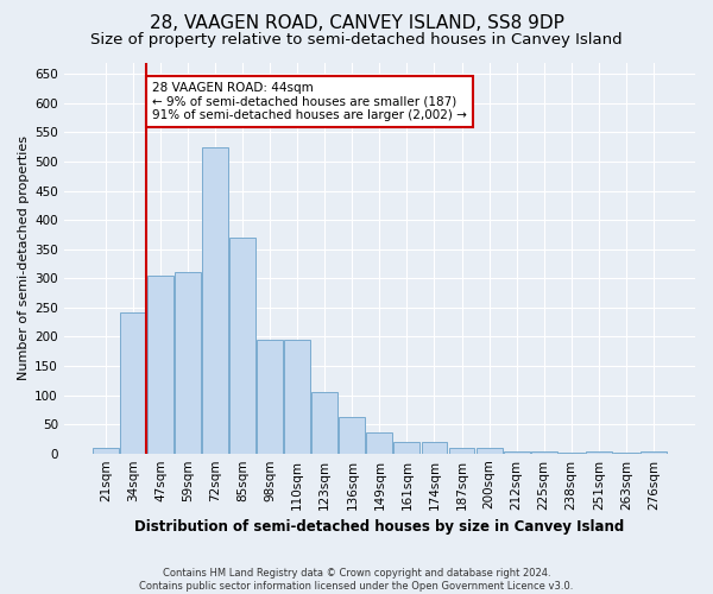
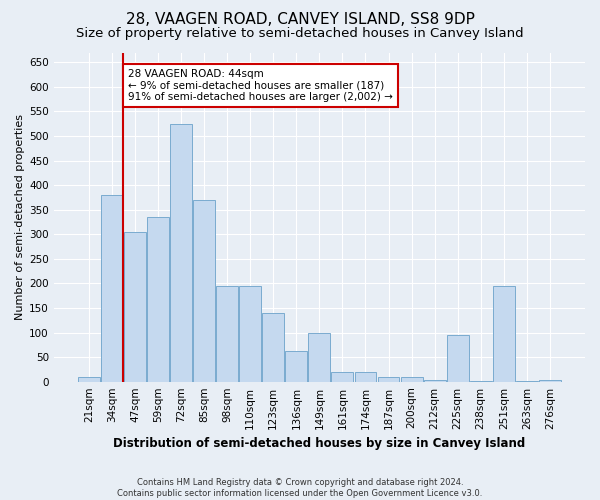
34sqm: 242 -> 380
59sqm: 310 -> 335
123sqm: 105 -> 140
149sqm: 35 -> 100
225sqm: 4 -> 95
251sqm: 4 -> 195
